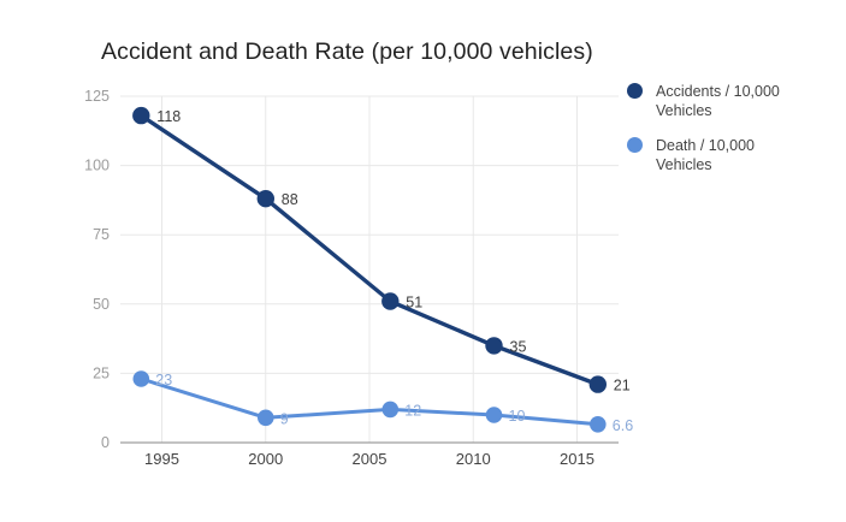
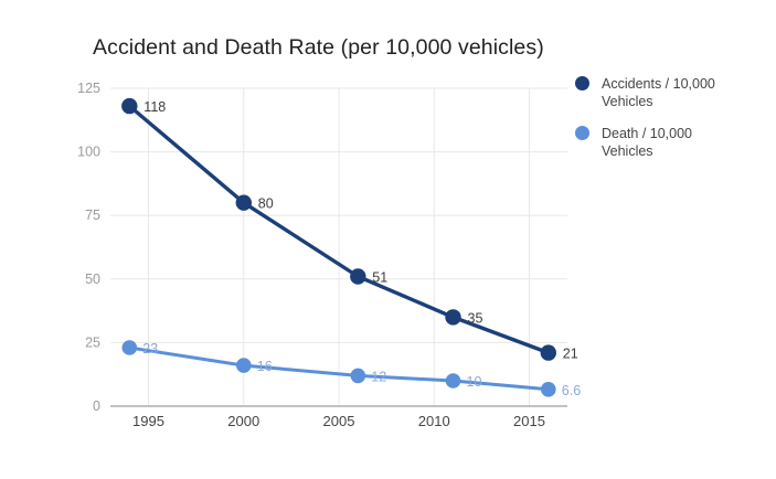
Accidents / 10,000 Vehicles/2000: 88 -> 80
Death / 10,000 Vehicles/2000: 9 -> 16
